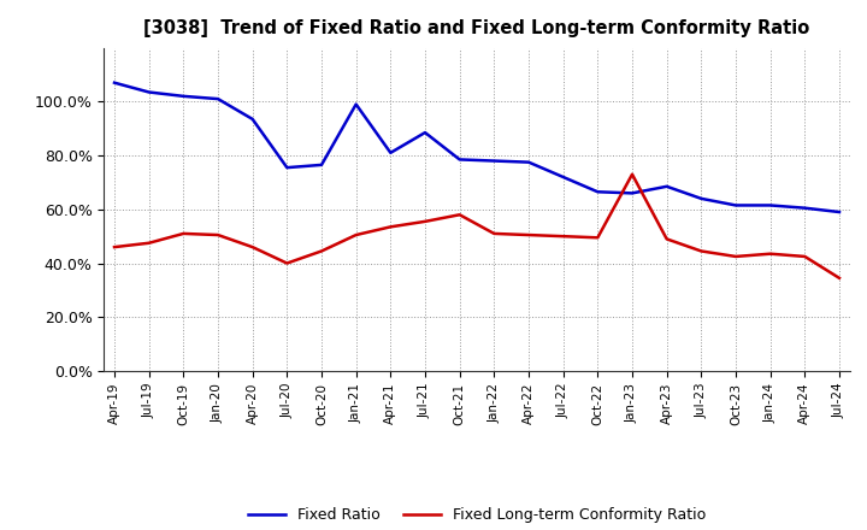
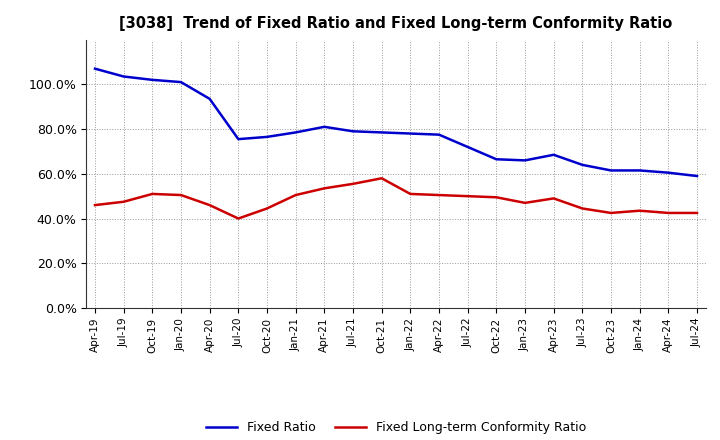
Fixed Ratio/Jan-21: 99.0% -> 78.5%
Fixed Ratio/Jul-21: 88.5% -> 79.0%
Fixed Long-term Conformity Ratio/Jan-23: 73.0% -> 47.0%
Fixed Long-term Conformity Ratio/Jul-24: 34.5% -> 42.5%
